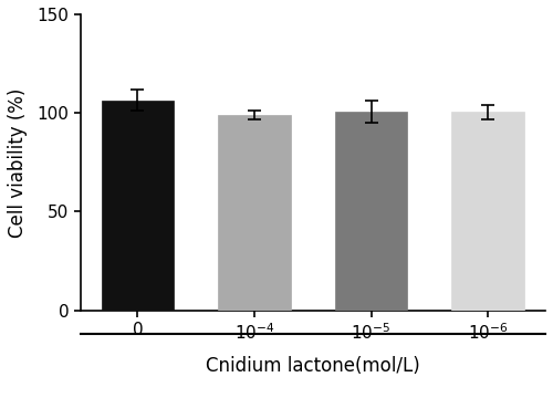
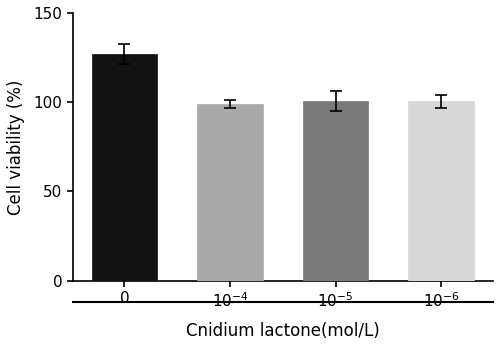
0: 106 -> 127
